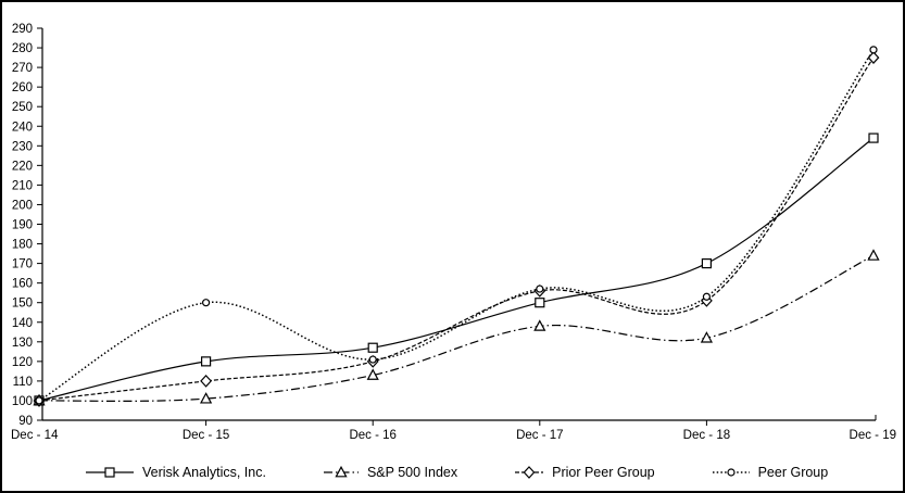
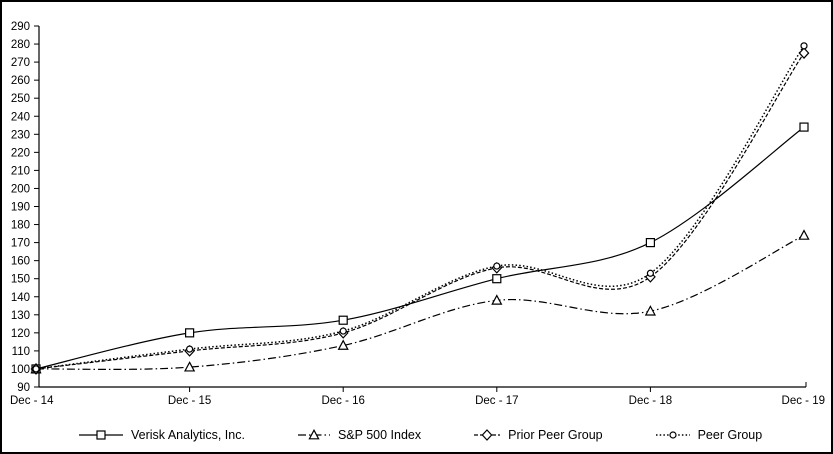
Peer Group/Dec - 15: 150 -> 111
